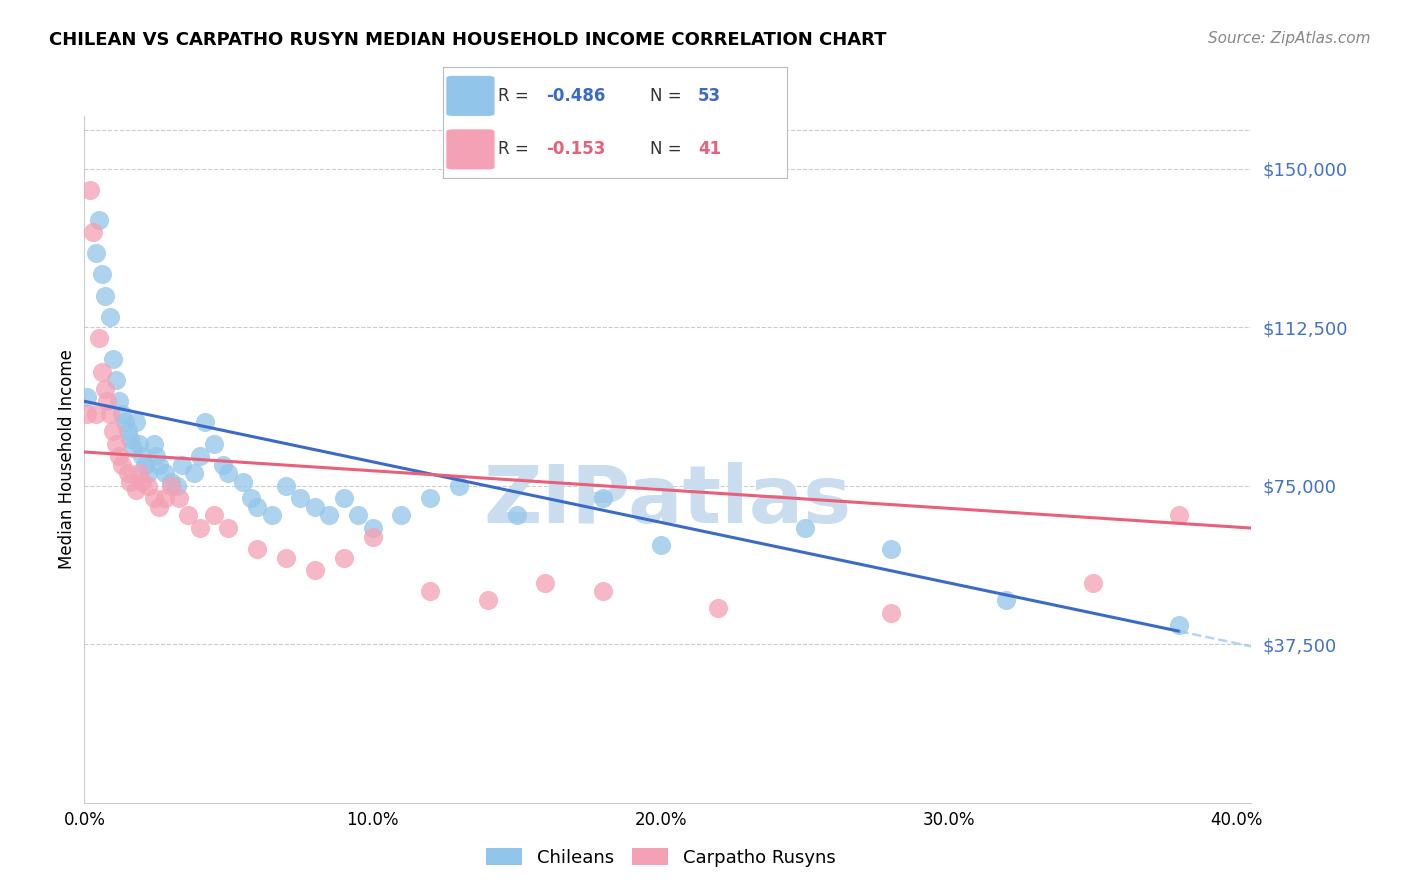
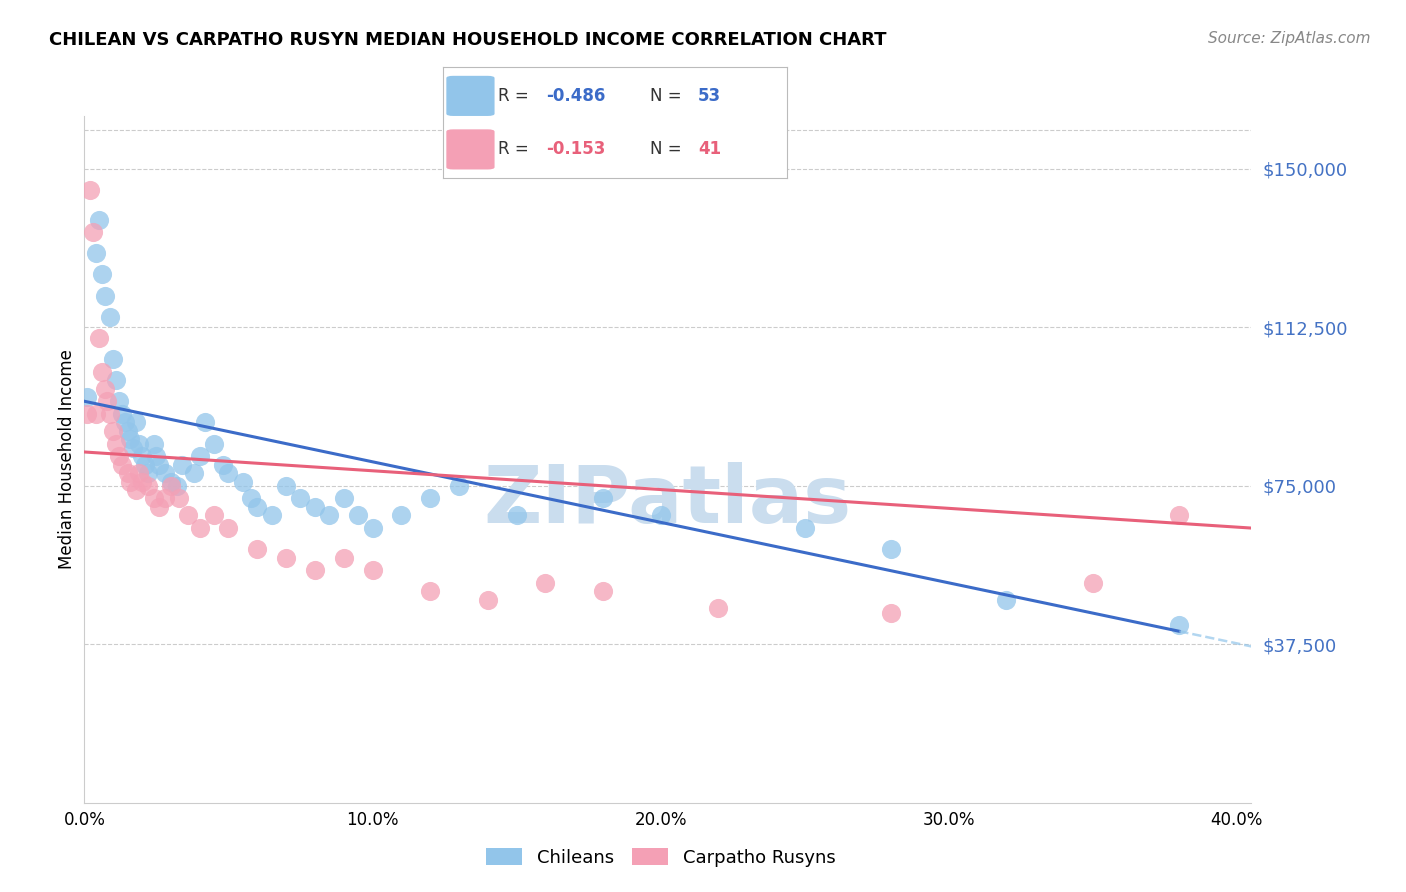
Carpatho Rusyns/10.0%: $63,000 -> $55,000
Chileans/20.0%: $61,000 -> $68,000
